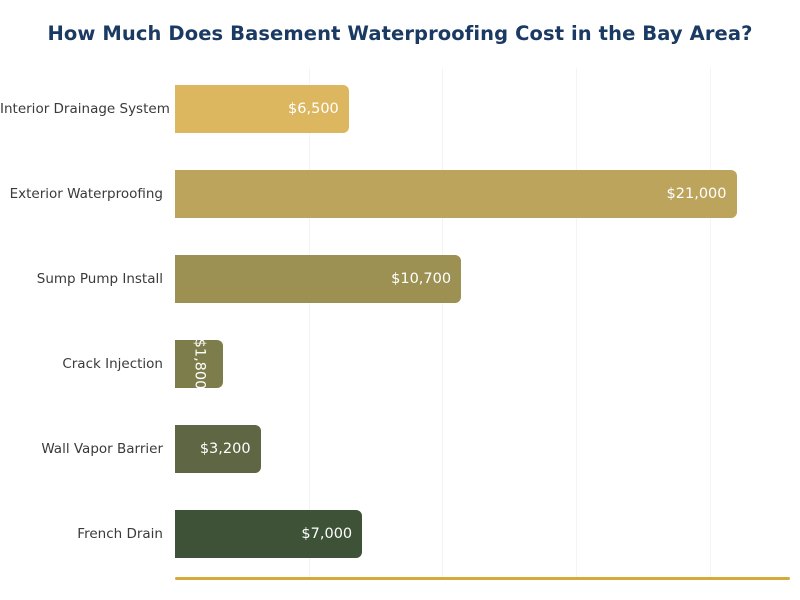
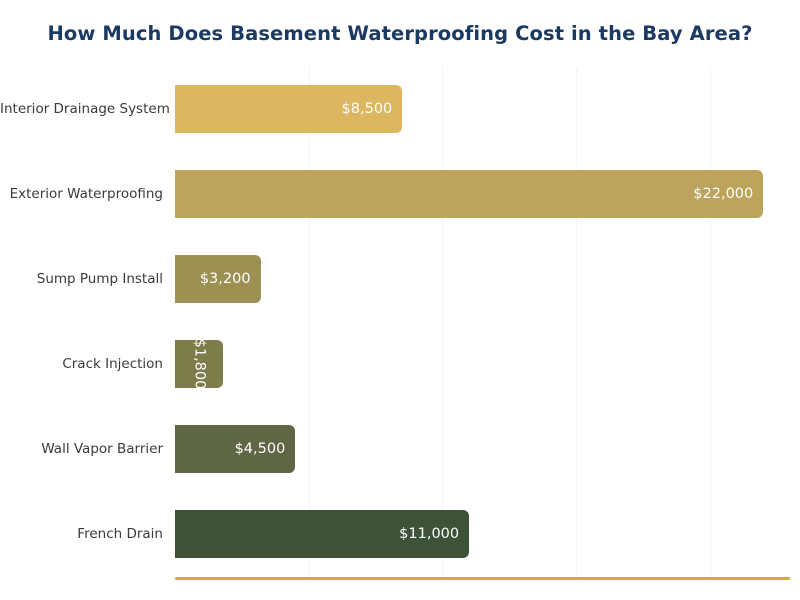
Interior Drainage System: $6,500 -> $8,500
Exterior Waterproofing: $21,000 -> $22,000
Sump Pump Install: $10,700 -> $3,200
Wall Vapor Barrier: $3,200 -> $4,500
French Drain: $7,000 -> $11,000
